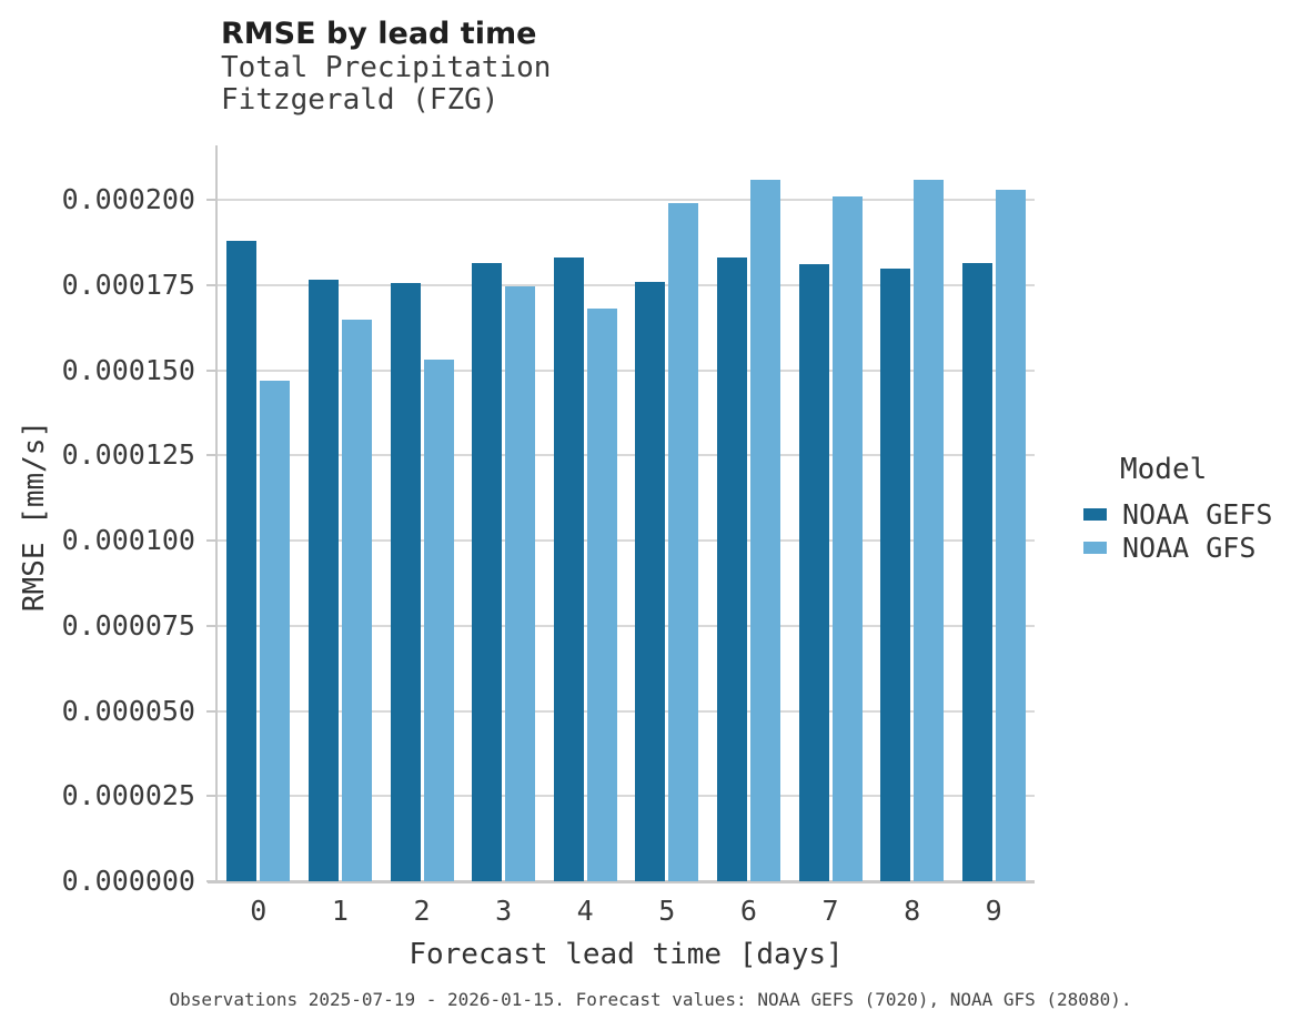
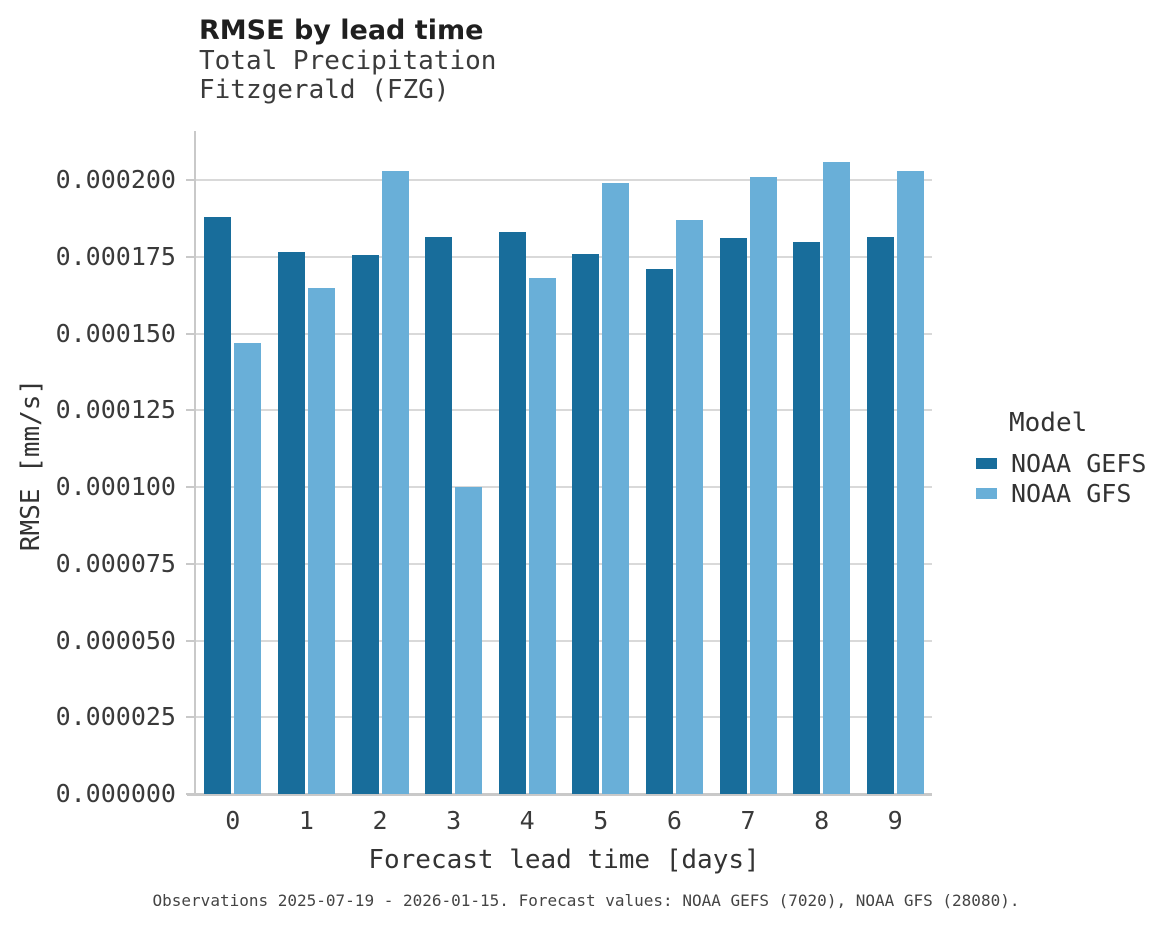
NOAA GFS/2: 0.000153 -> 0.000203
NOAA GFS/3: 0.000175 -> 0.000100
NOAA GEFS/6: 0.000183 -> 0.000171
NOAA GFS/6: 0.000206 -> 0.000187
